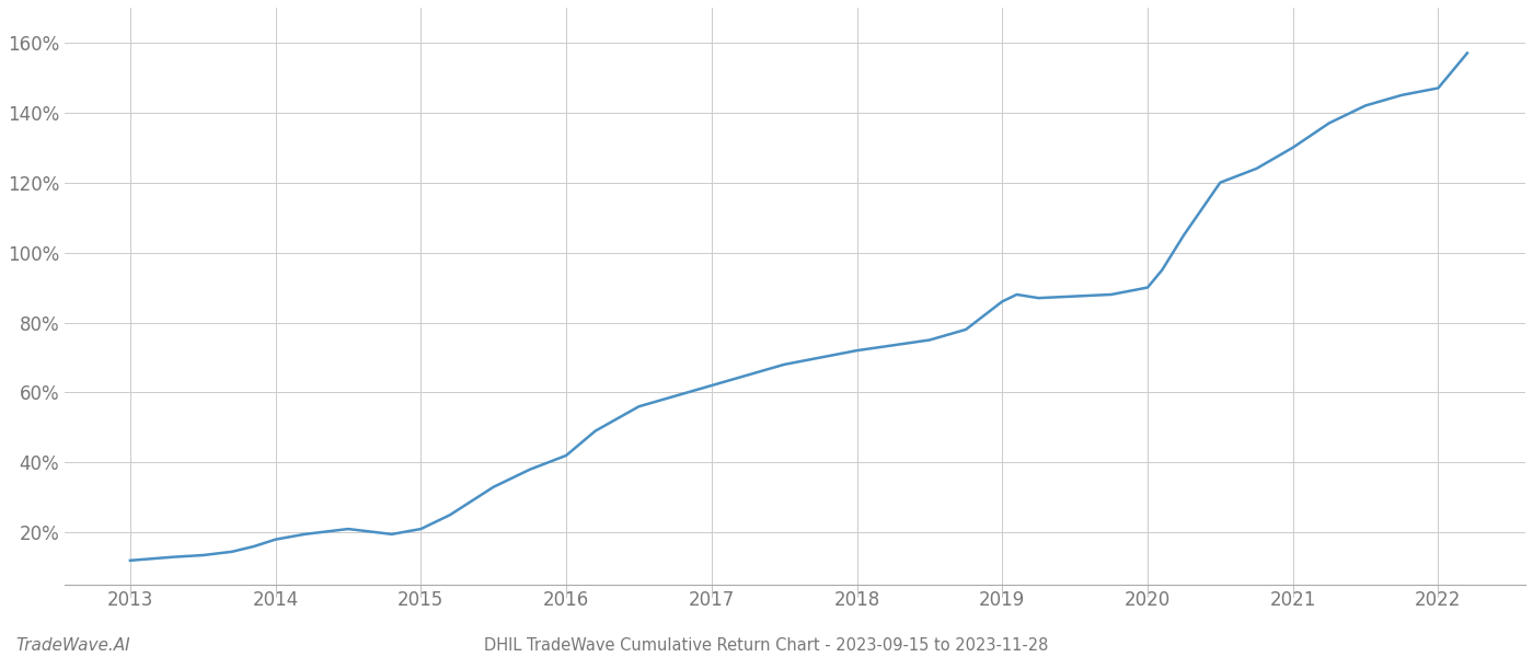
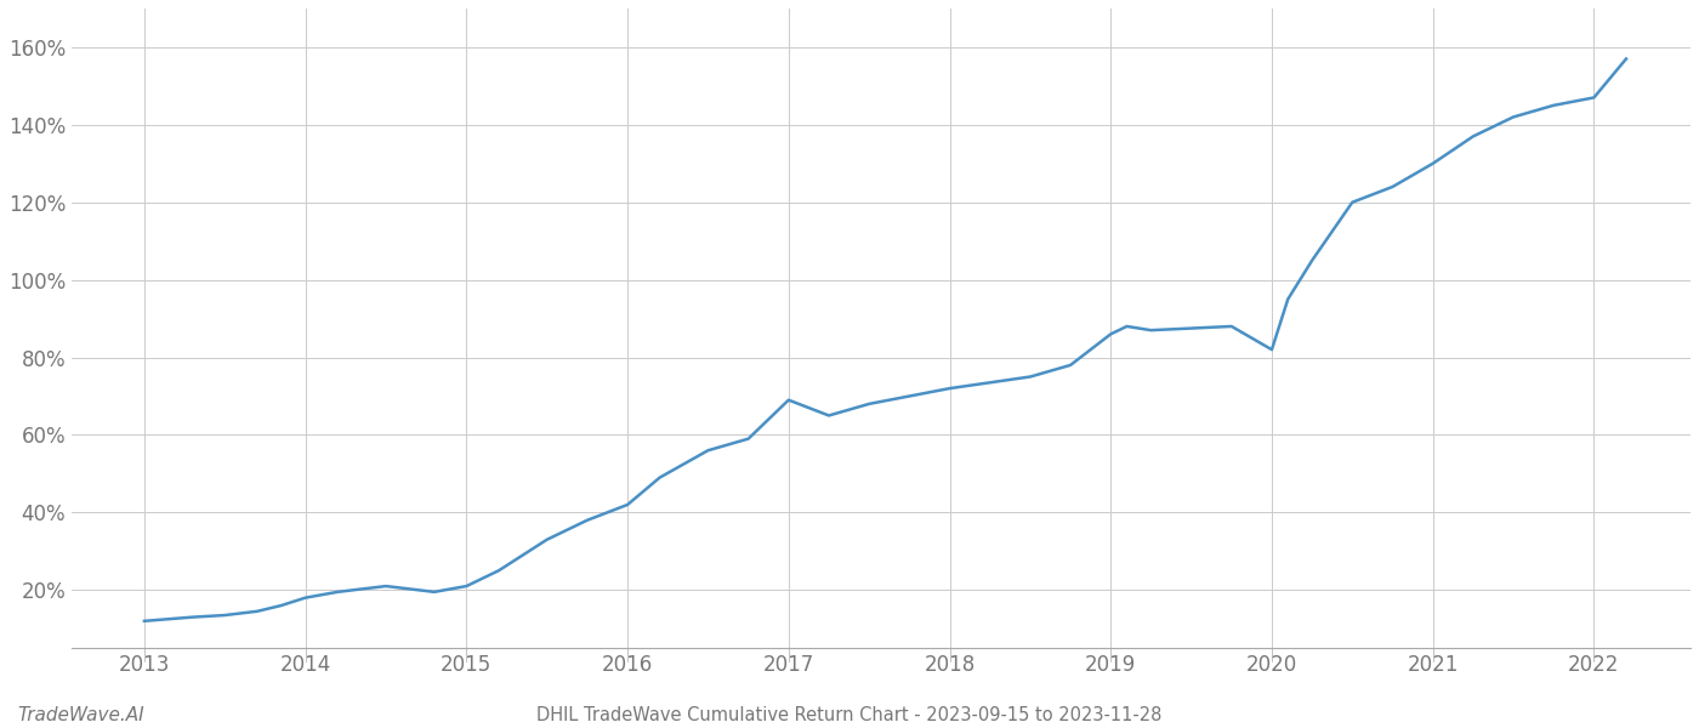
2017: 62.0% -> 69.0%
2020: 90.0% -> 82.0%
